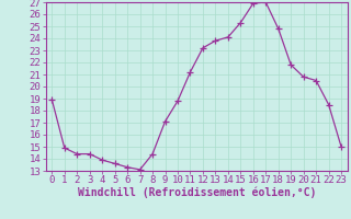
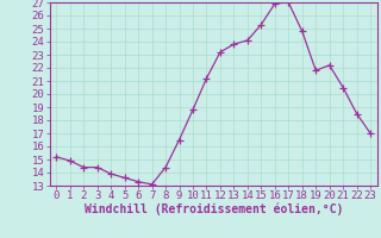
0: 18.9 -> 15.2
9: 17.1 -> 16.5
20: 20.8 -> 22.2
23: 15.0 -> 17.0
